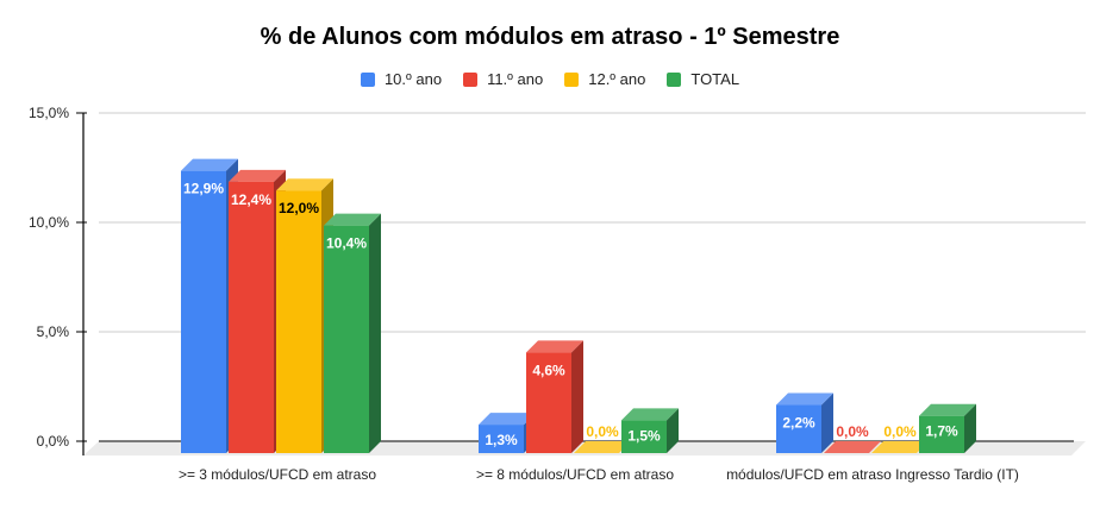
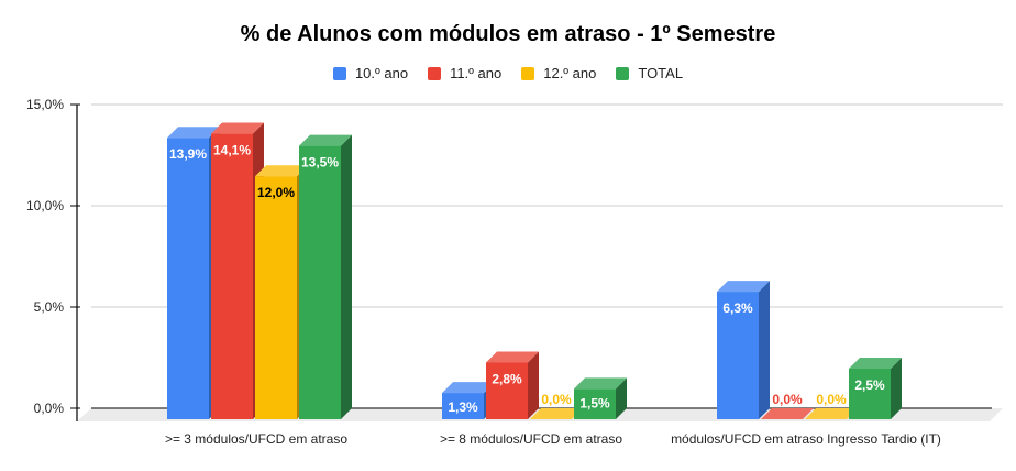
10.º ano/>= 3 módulos/UFCD em atraso: 12,9% -> 13,9%
11.º ano/>= 3 módulos/UFCD em atraso: 12,4% -> 14,1%
TOTAL/>= 3 módulos/UFCD em atraso: 10,4% -> 13,5%
11.º ano/>= 8 módulos/UFCD em atraso: 4,6% -> 2,8%
10.º ano/módulos/UFCD em atraso Ingresso Tardio (IT): 2,2% -> 6,3%
TOTAL/módulos/UFCD em atraso Ingresso Tardio (IT): 1,7% -> 2,5%
